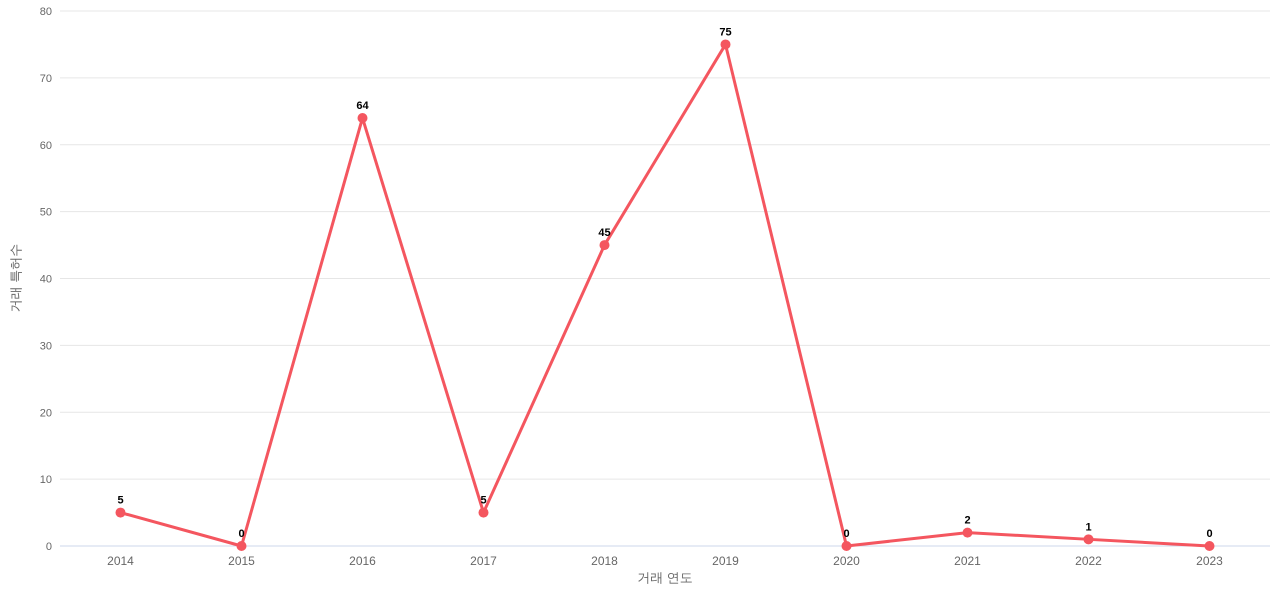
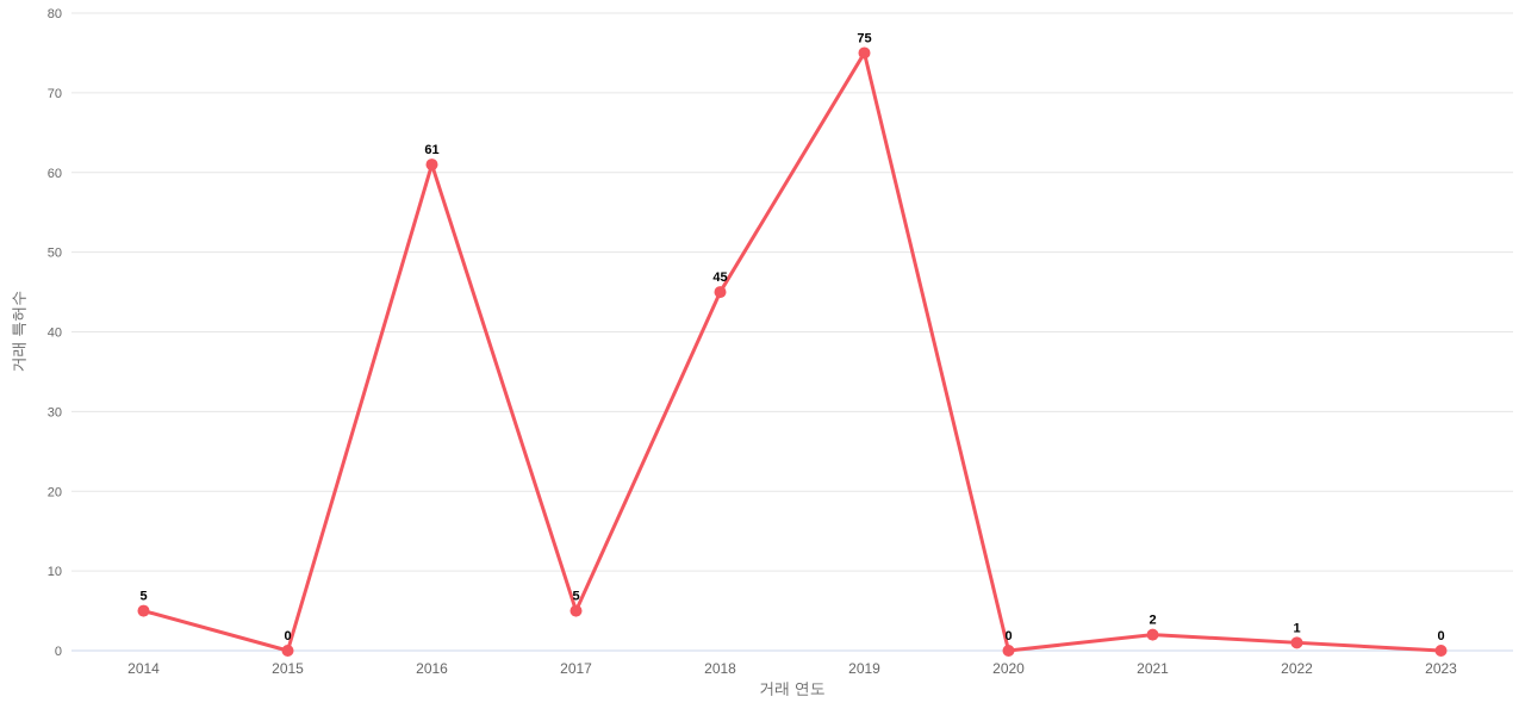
2016: 64 -> 61
